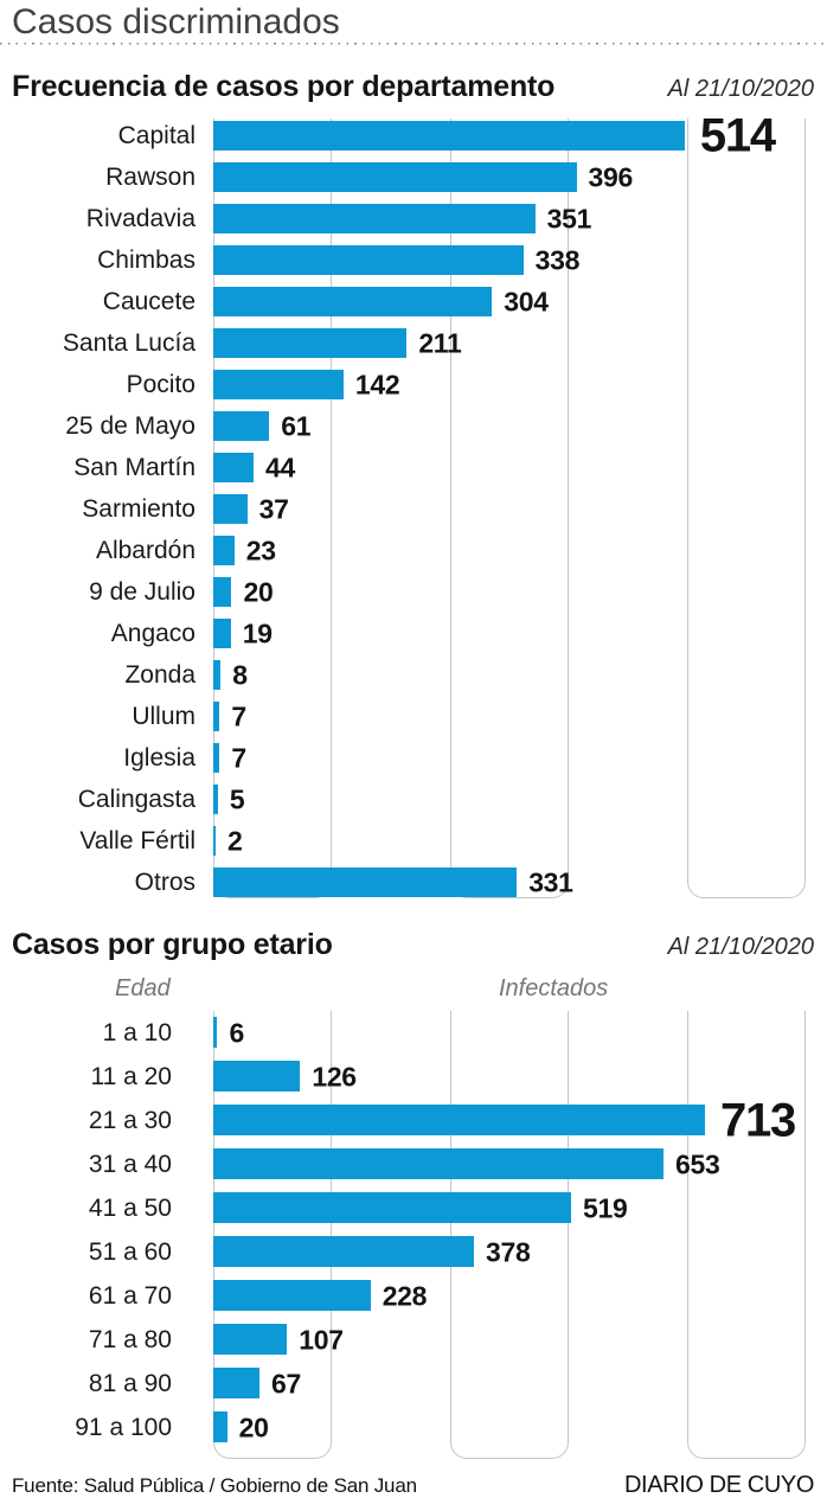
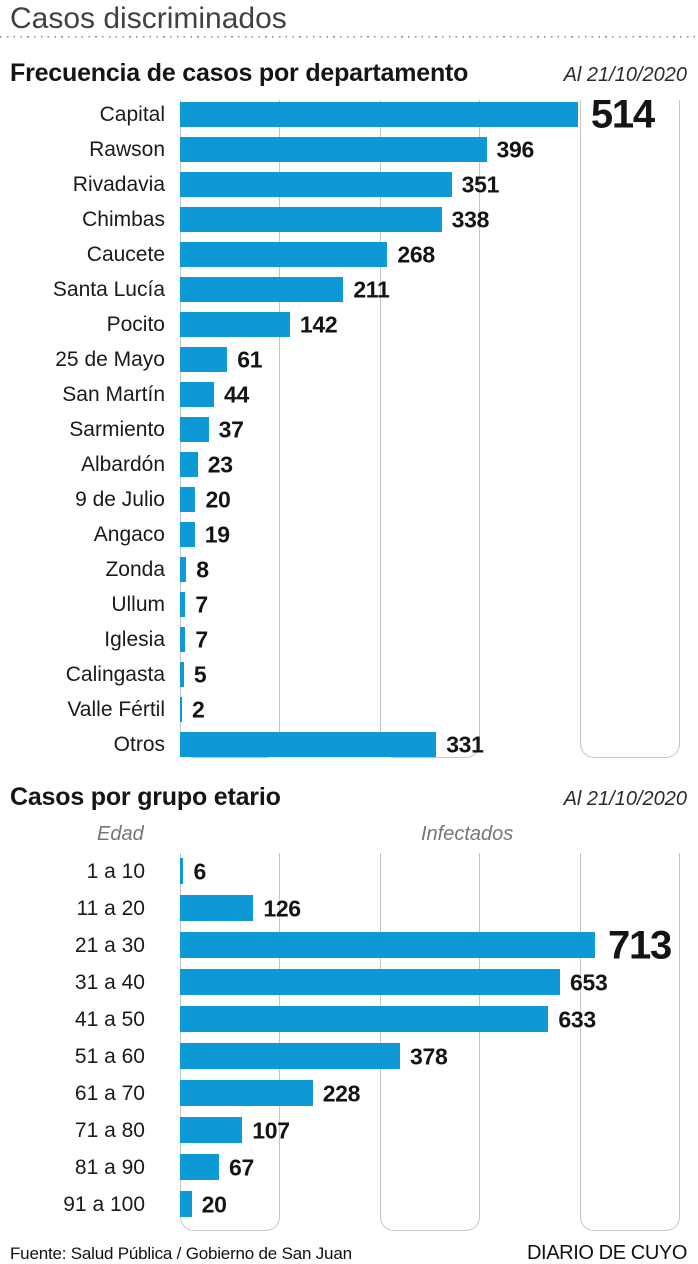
Frecuencia de casos por departamento/Caucete: 304 -> 268
Casos por grupo etario/41 a 50: 519 -> 633
